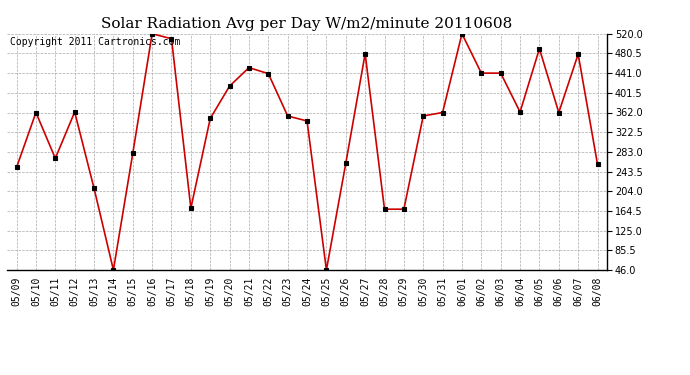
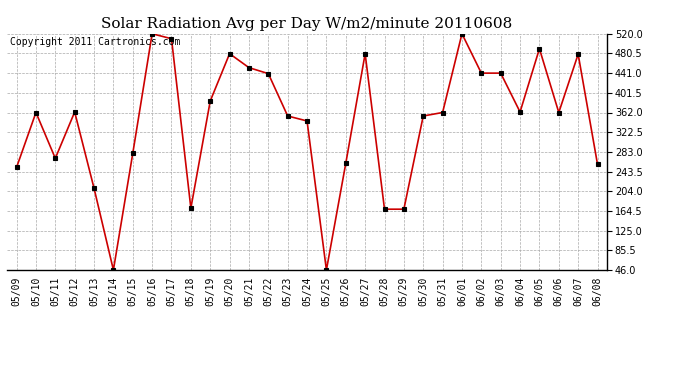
05/19: 350 -> 385
05/20: 415 -> 480
